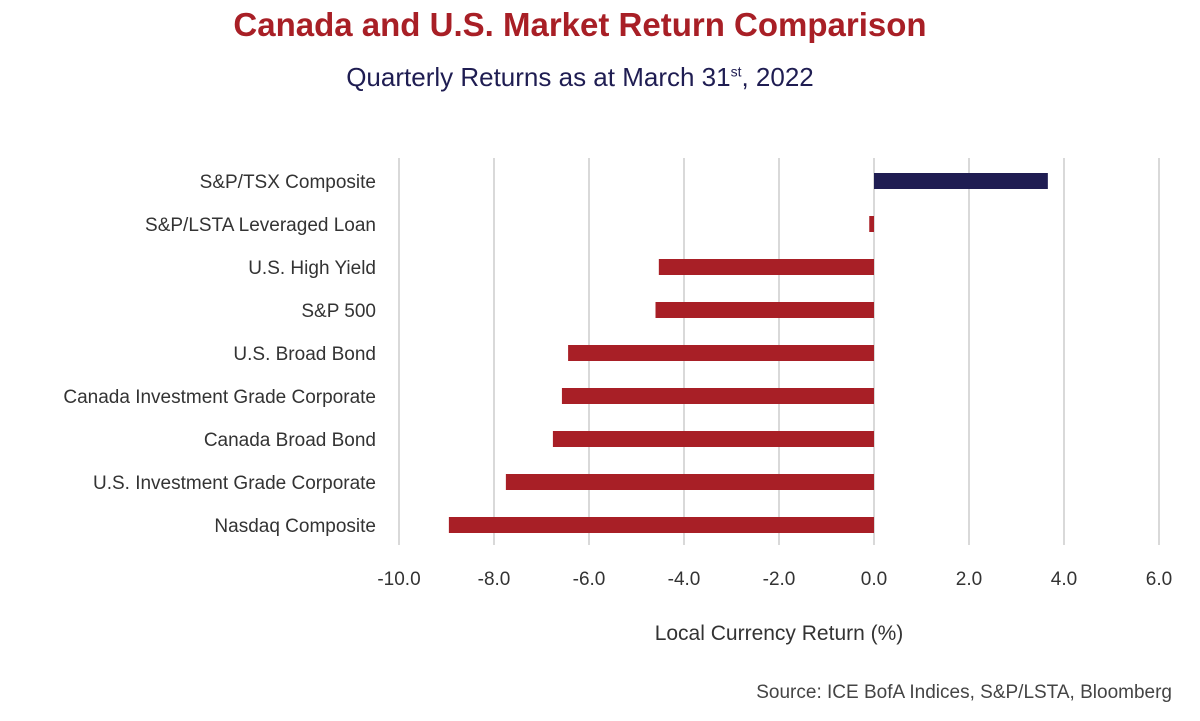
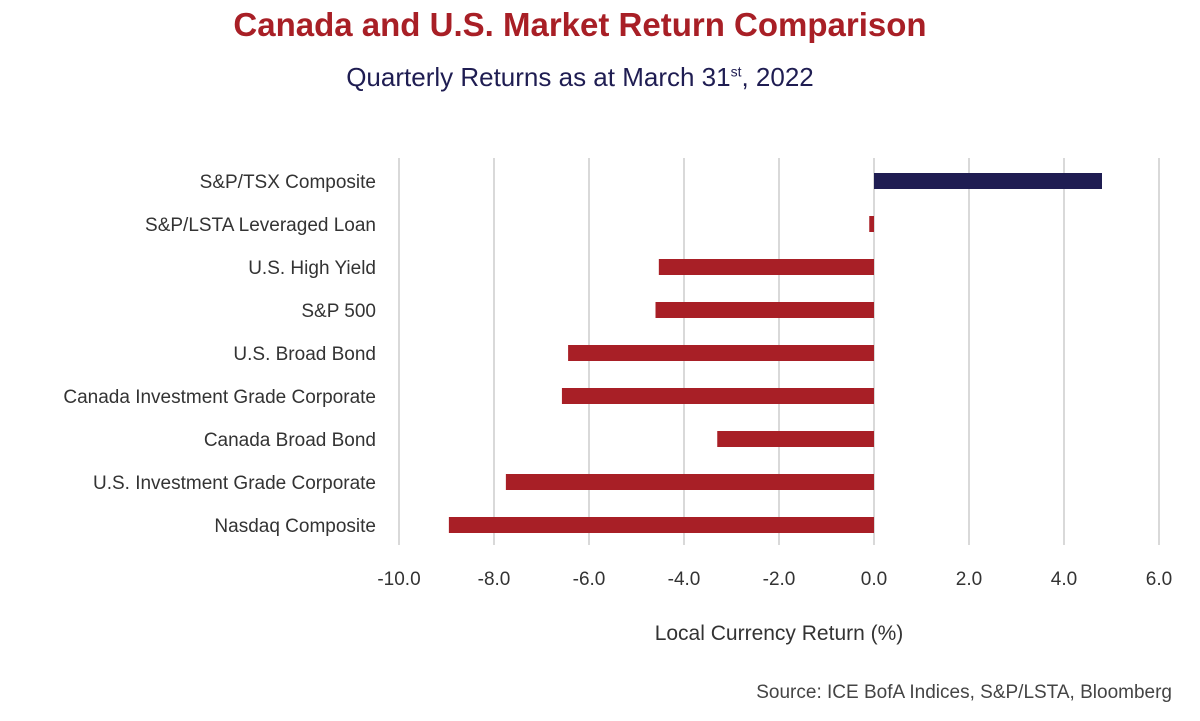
S&P/TSX Composite: 3.7 -> 4.8
Canada Broad Bond: -6.8 -> -3.3
